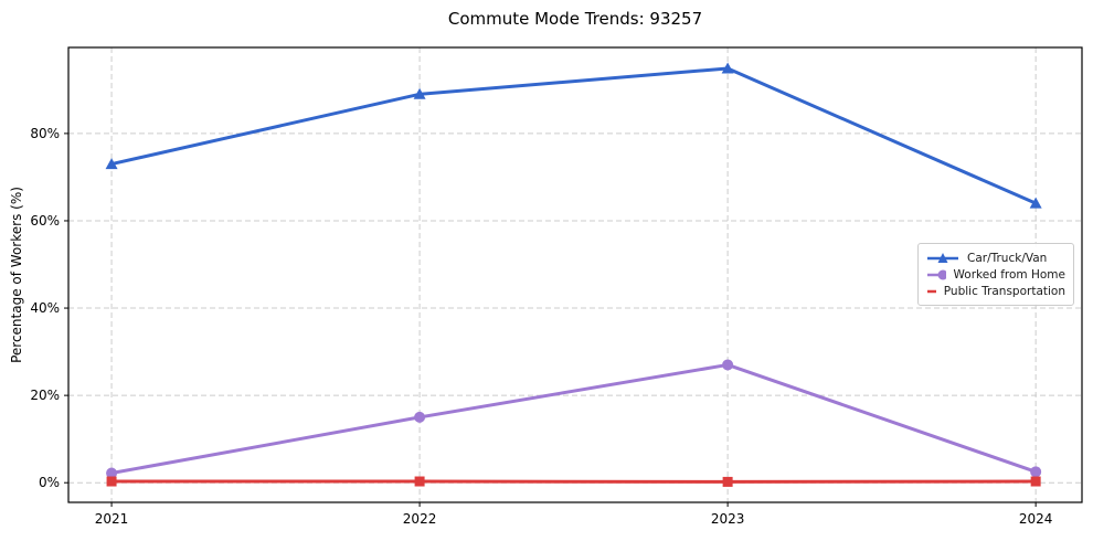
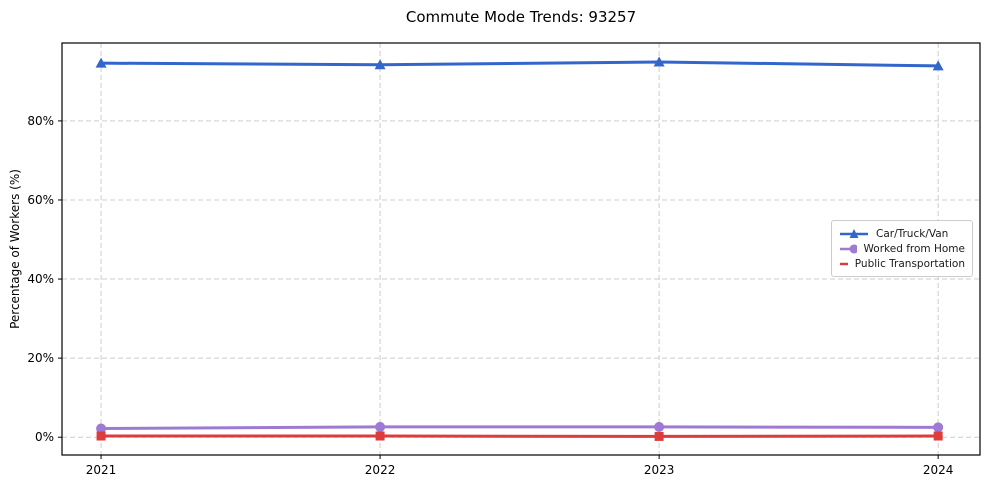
Car/Truck/Van/2021: 73% -> 95%
Car/Truck/Van/2022: 89% -> 94%
Worked from Home/2022: 15% -> 3%
Worked from Home/2023: 27% -> 3%
Car/Truck/Van/2024: 64% -> 94%
